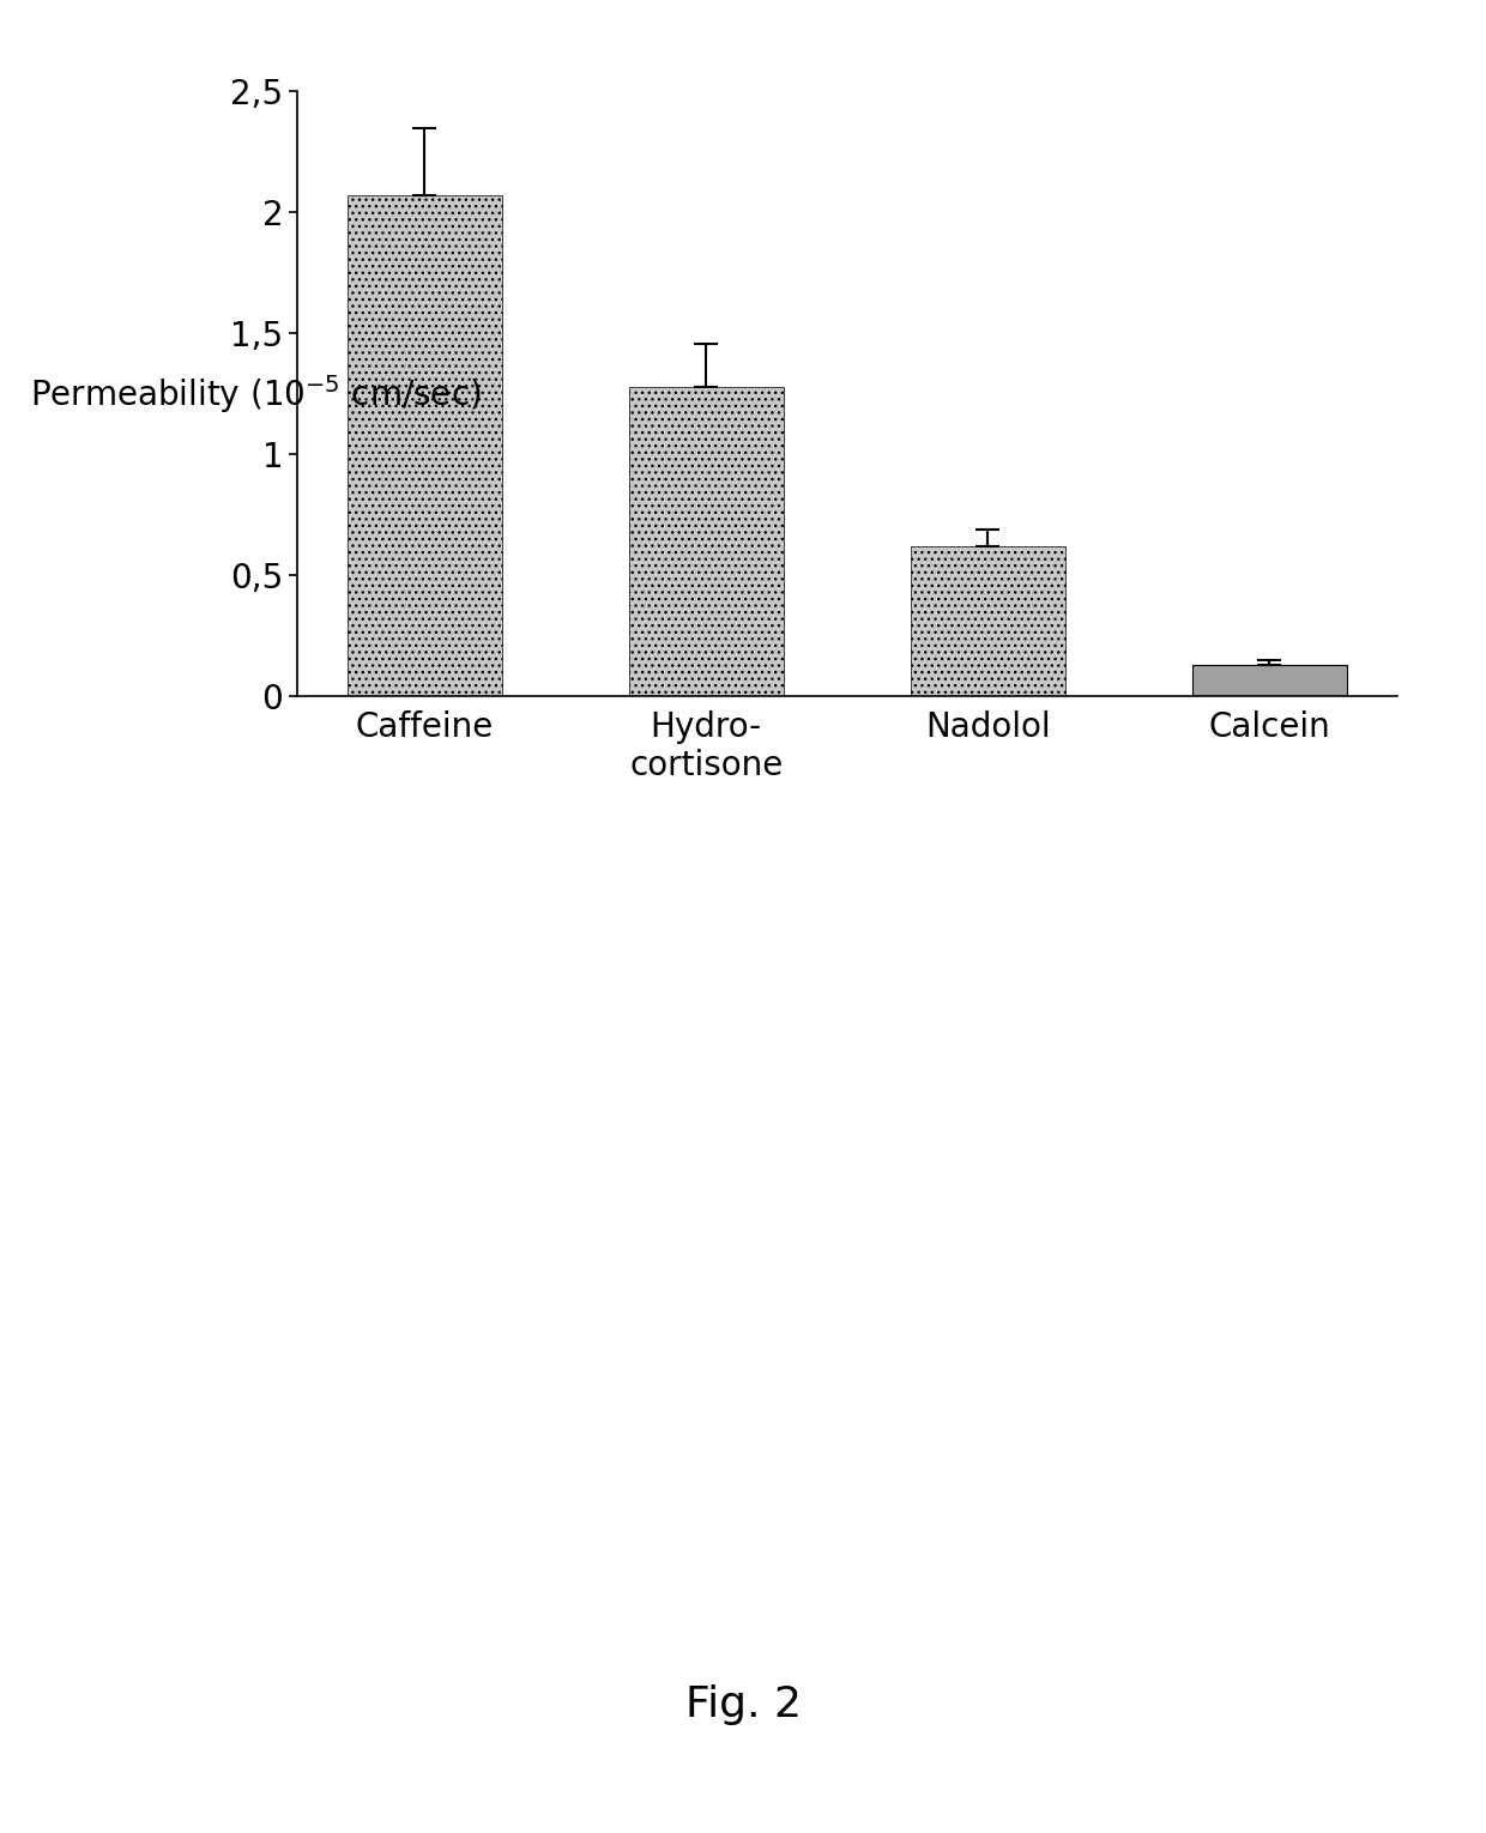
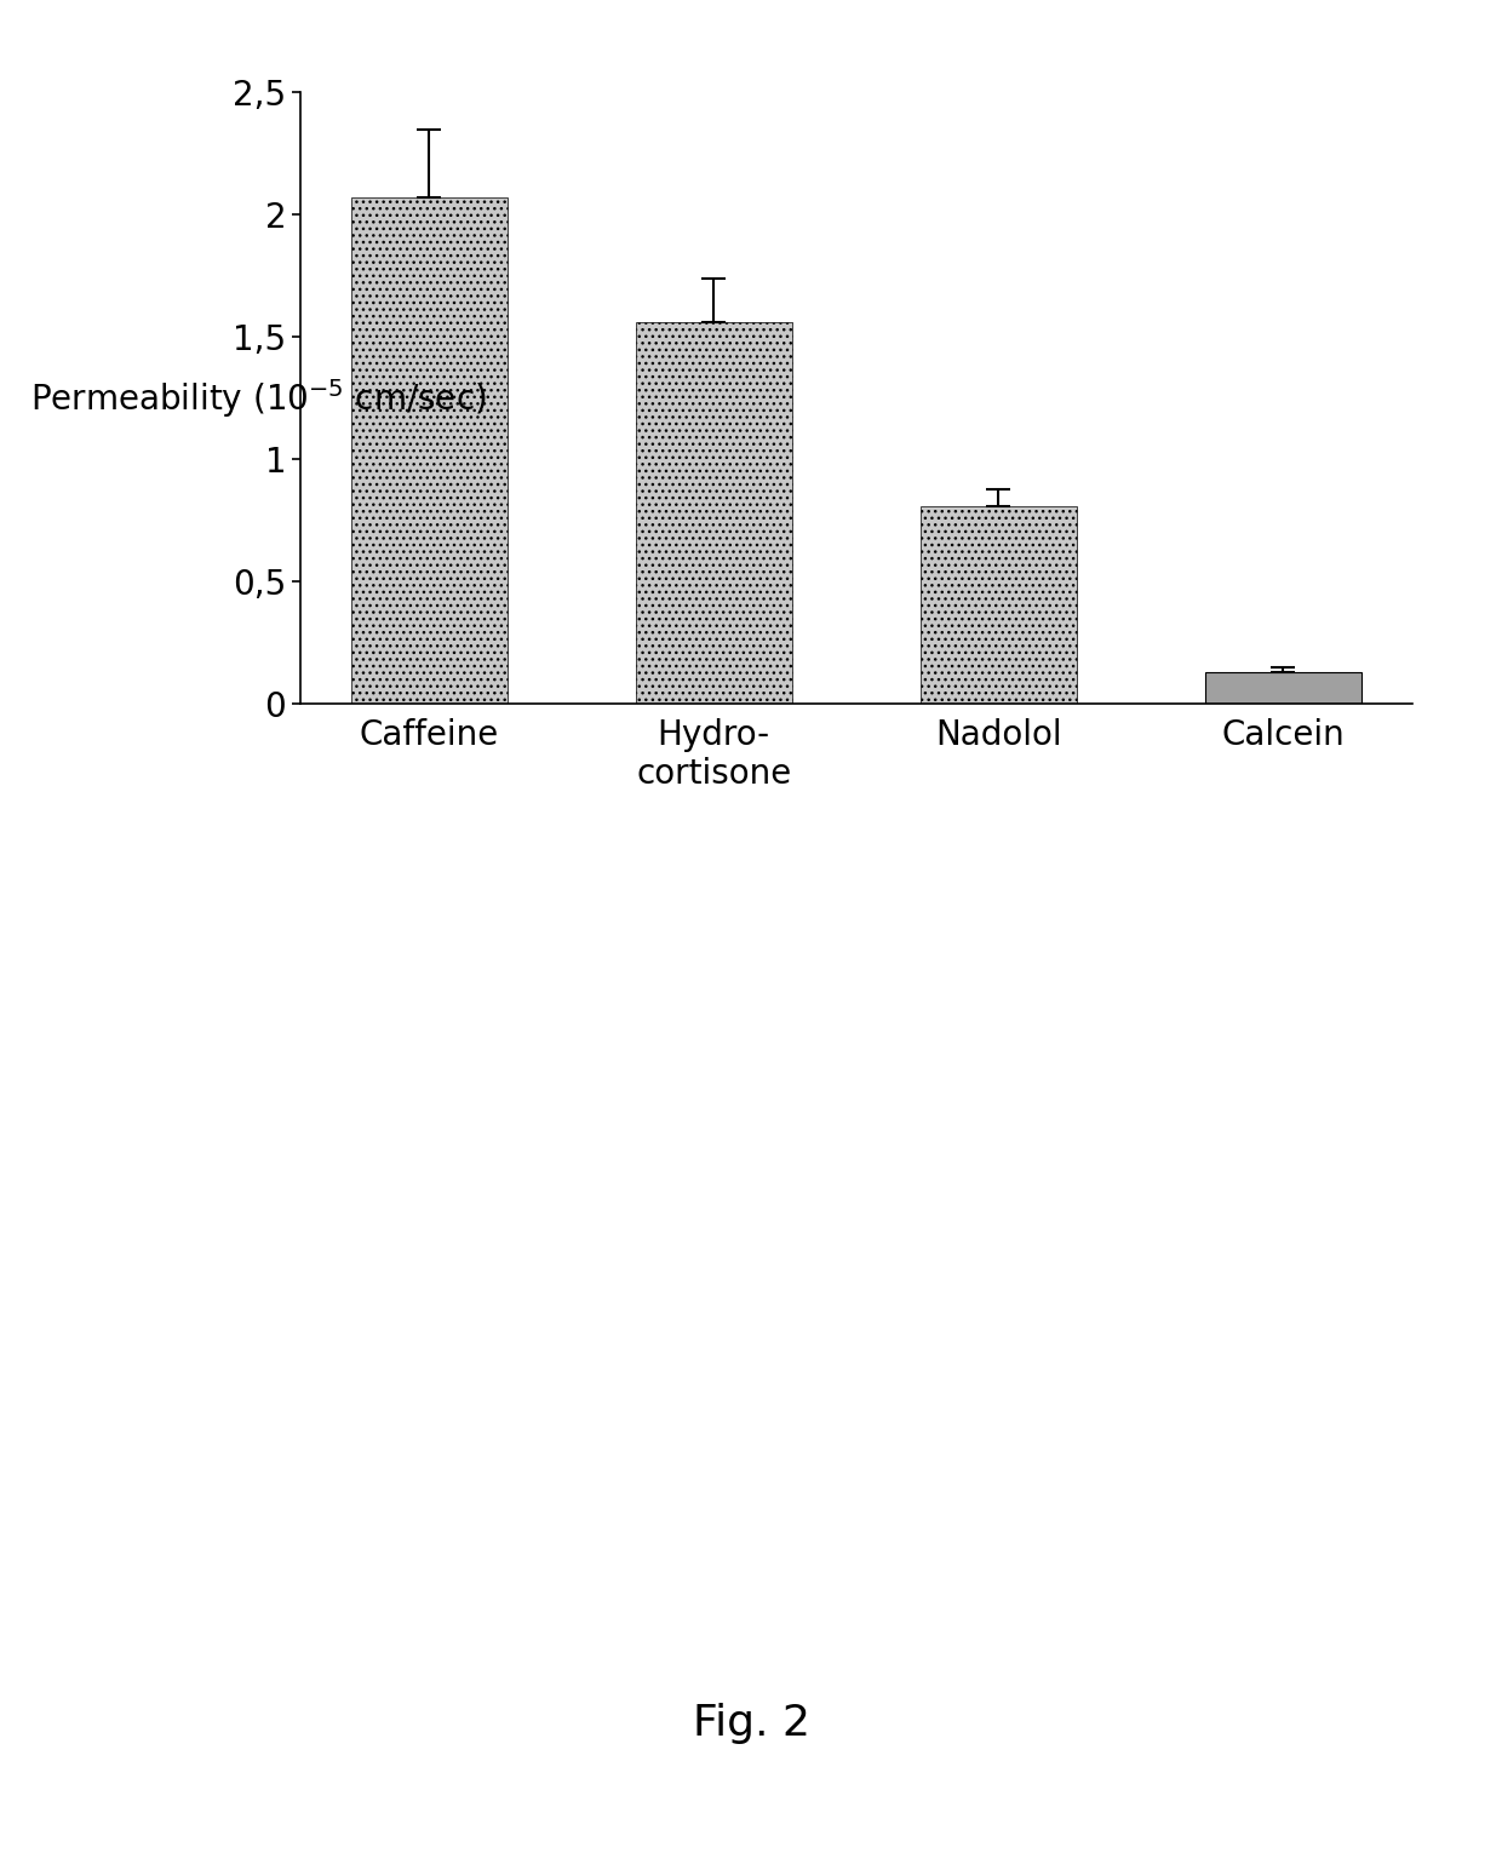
Hydro- cortisone: 1,28 -> 1,56
Nadolol: 0,62 -> 0,81
